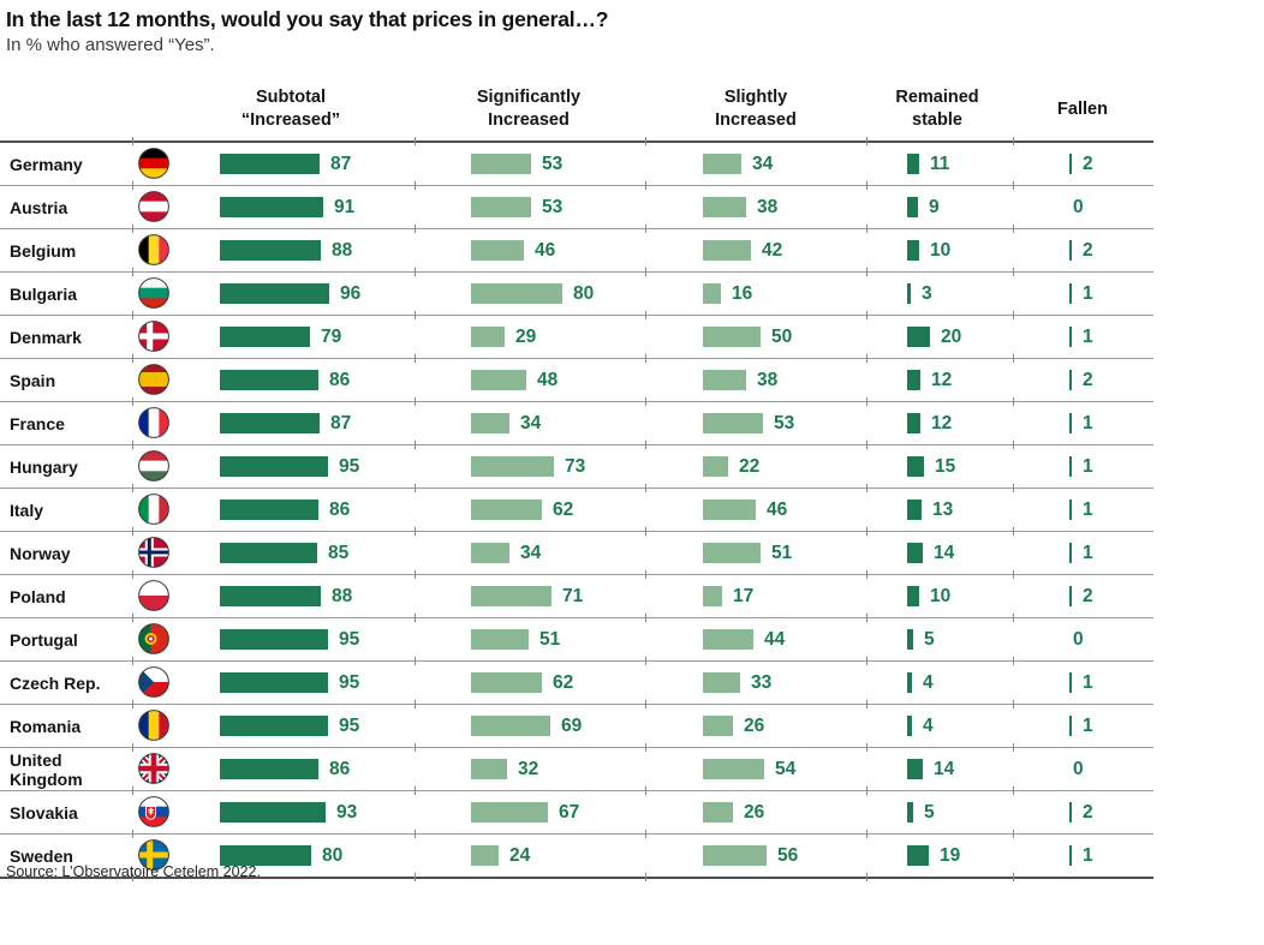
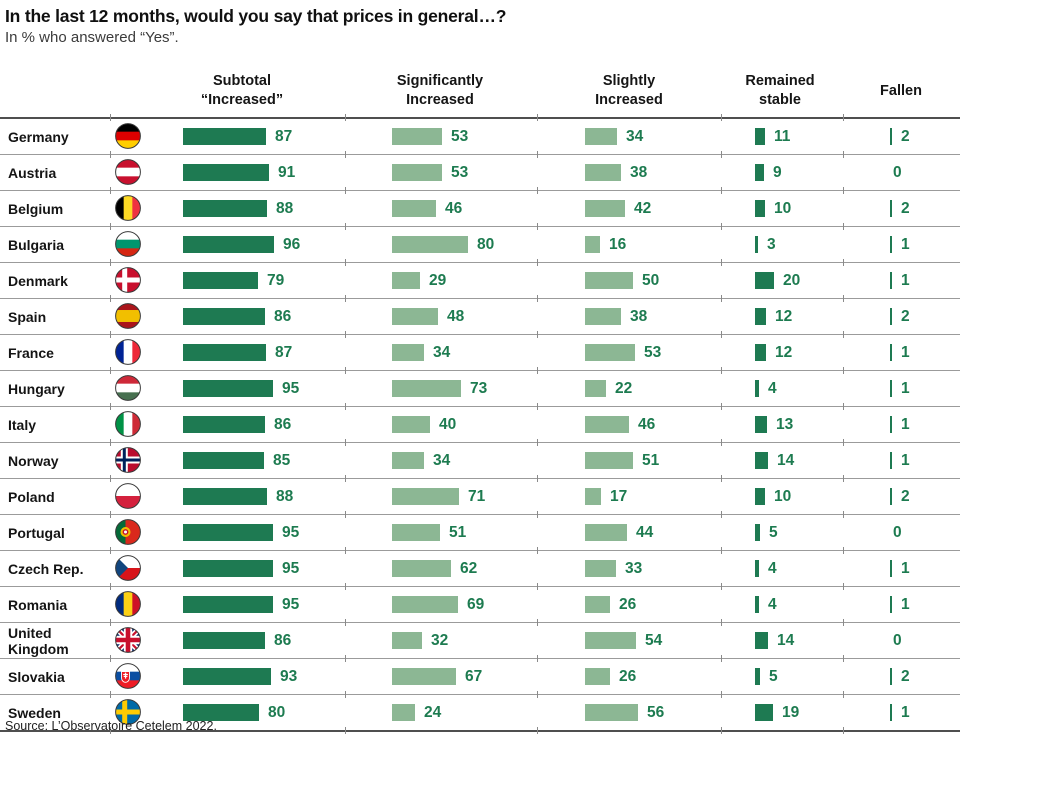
Remained stable/Hungary: 15 -> 4
Significantly Increased/Italy: 62 -> 40
